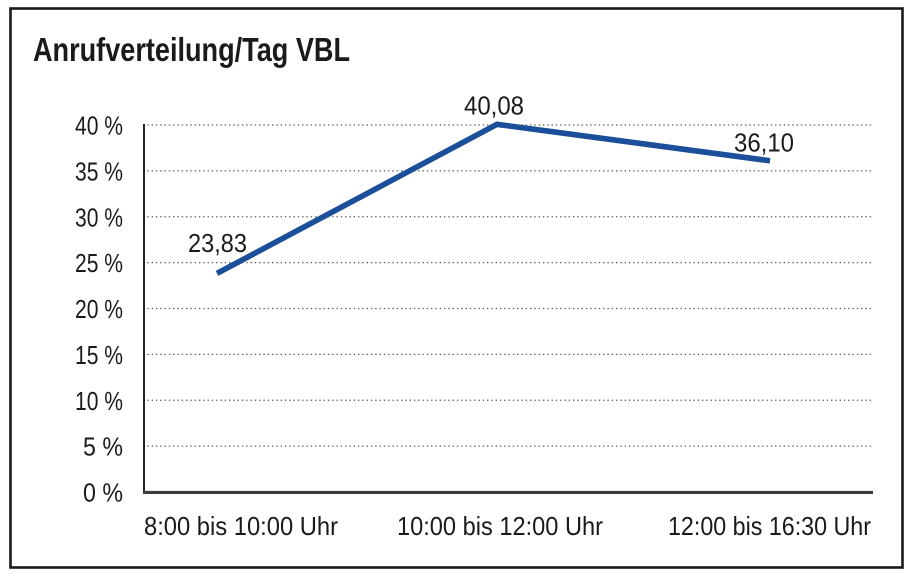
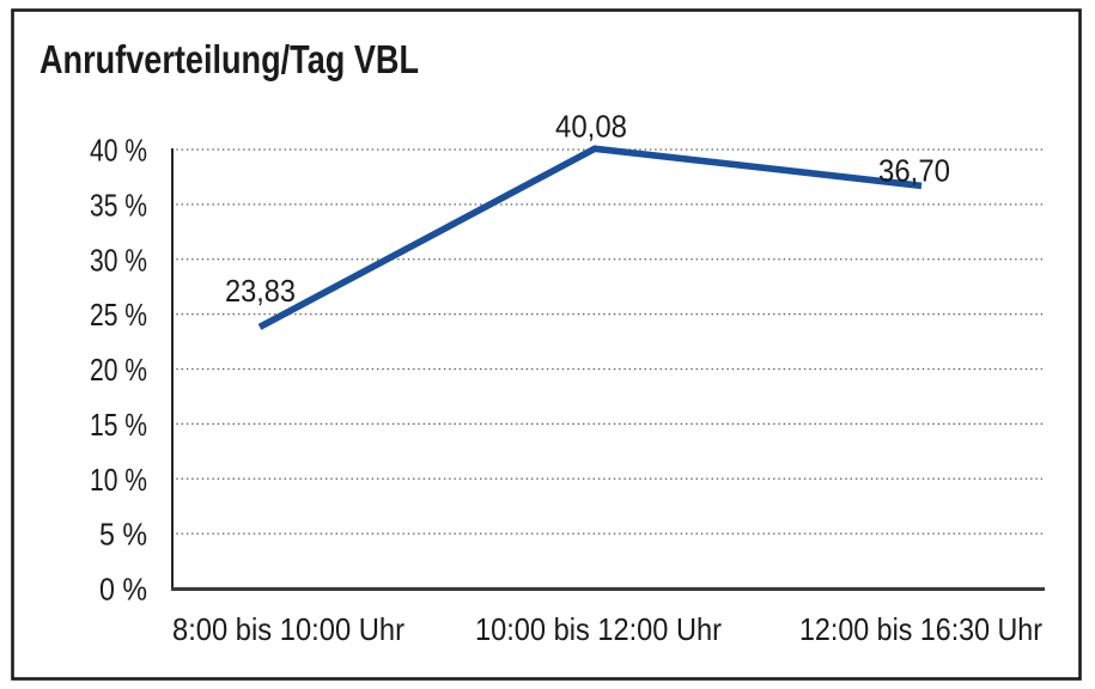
12:00 bis 16:30 Uhr: 36,10 -> 36,70
